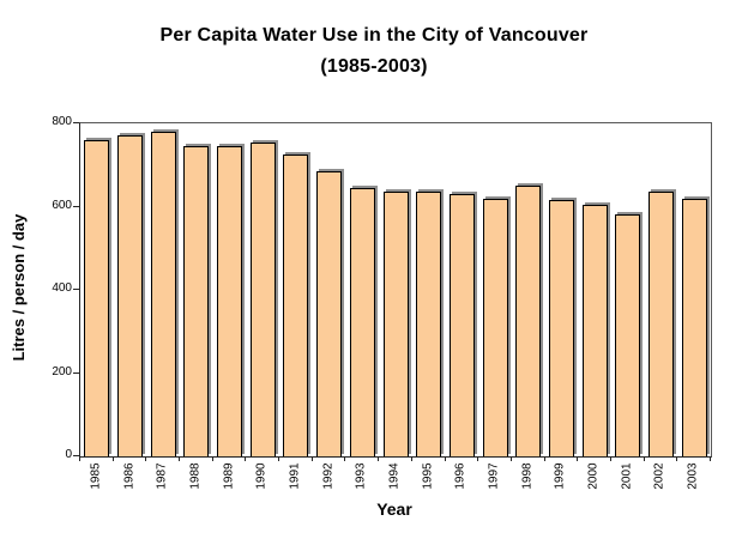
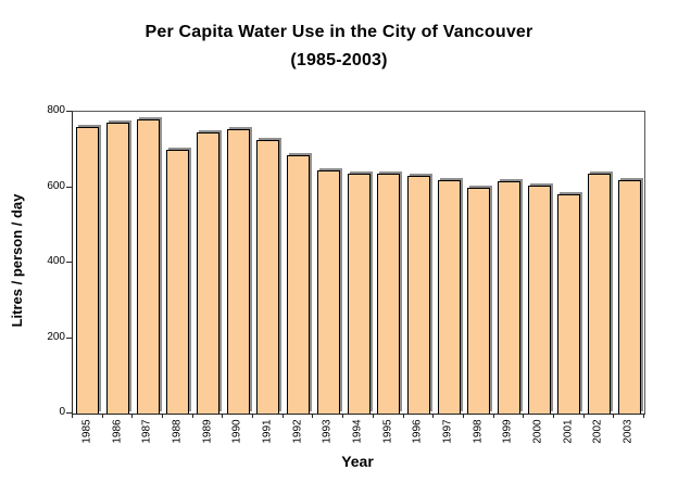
1988: 740 -> 700
1998: 650 -> 600
